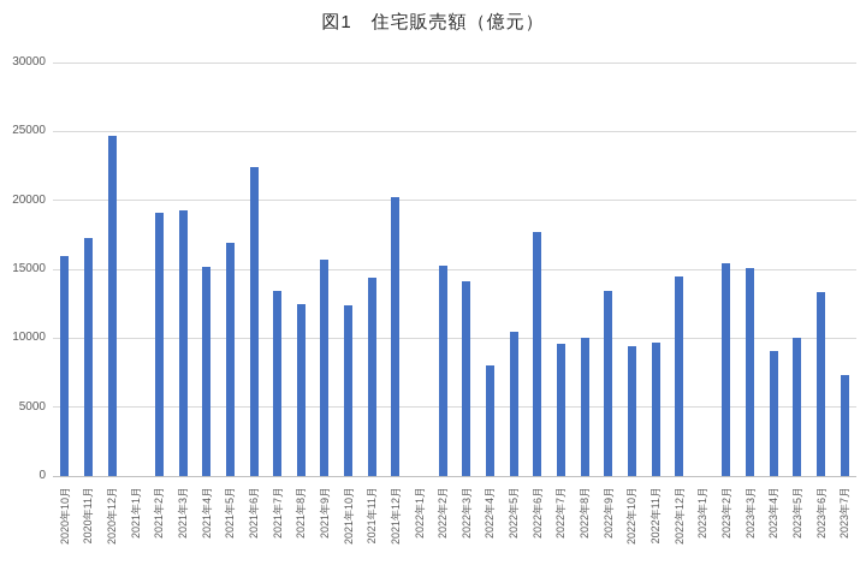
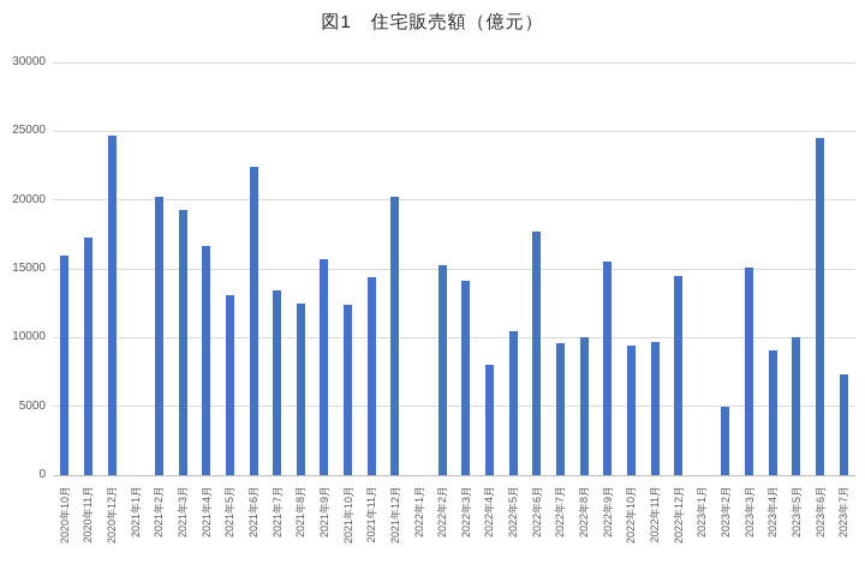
2021年2月: 19100 -> 20200
2021年4月: 15200 -> 16700
2021年5月: 16900 -> 13100
2022年9月: 13400 -> 15500
2023年2月: 15400 -> 5000
2023年6月: 13300 -> 24500
